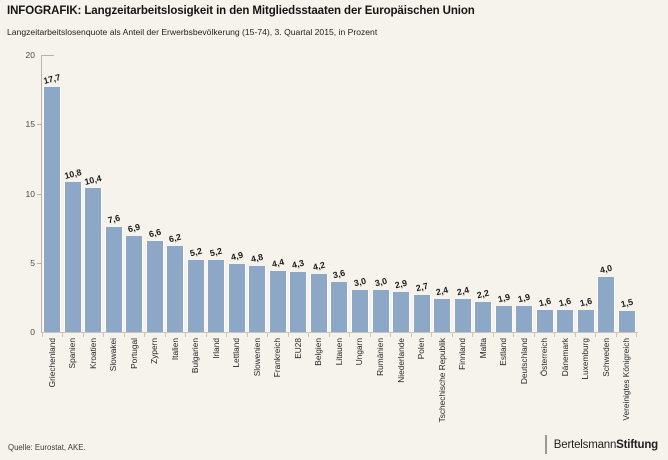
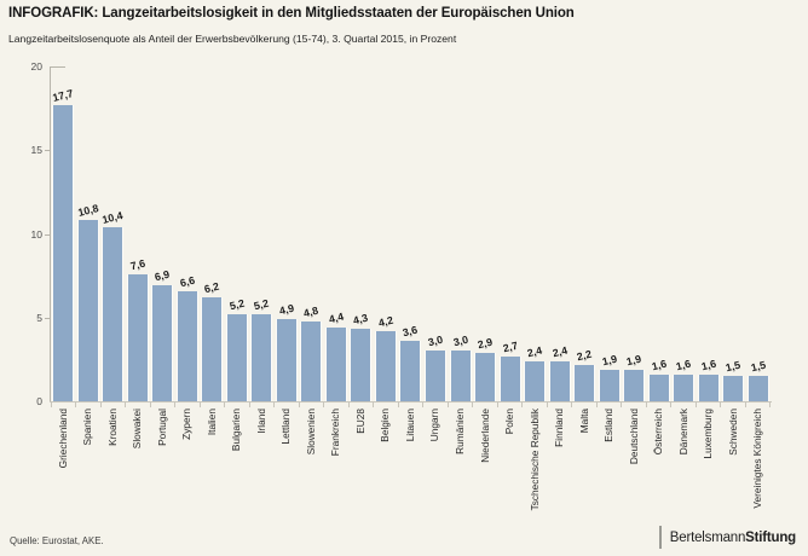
Schweden: 4,0 -> 1,5
